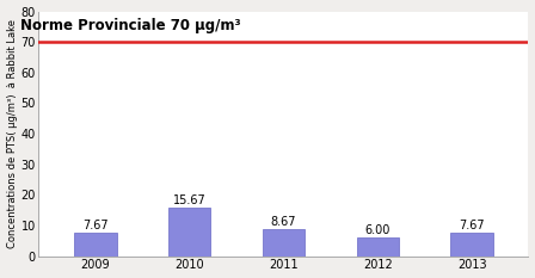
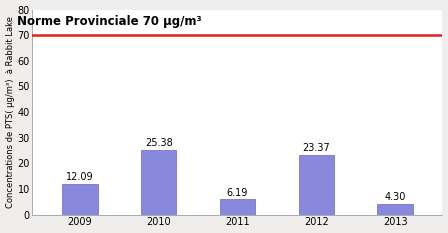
2009: 7.67 -> 12.09
2010: 15.67 -> 25.38
2011: 8.67 -> 6.19
2012: 6.00 -> 23.37
2013: 7.67 -> 4.30
